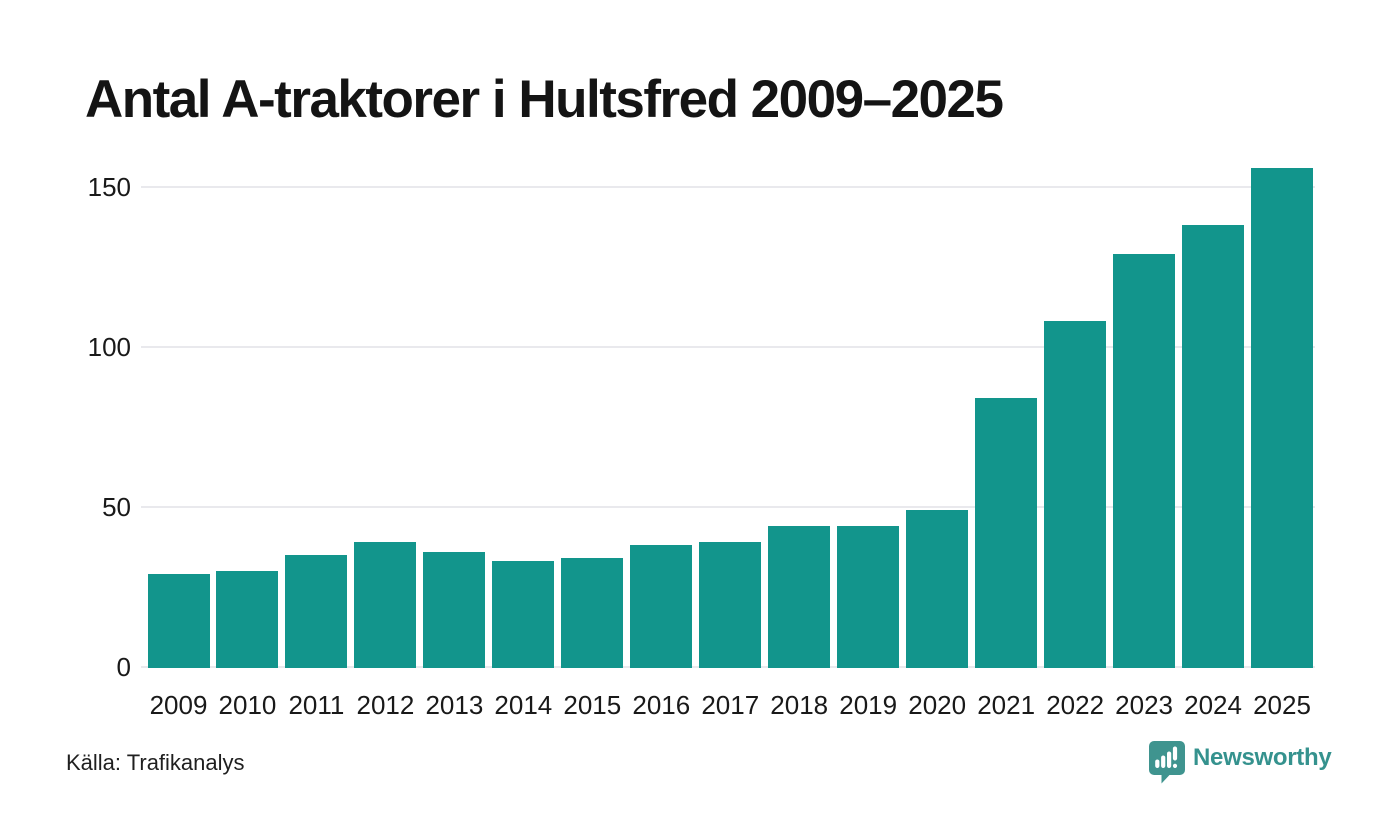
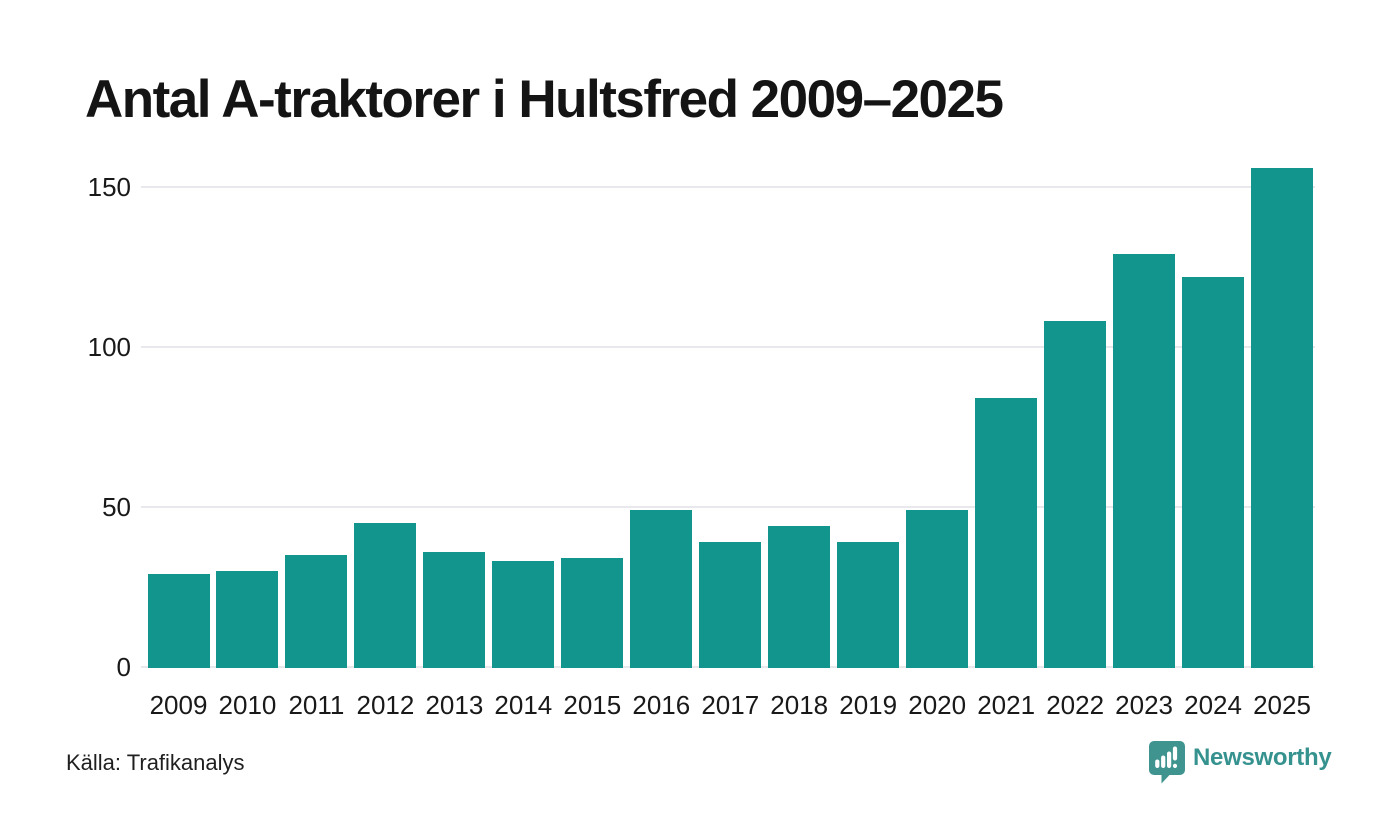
2012: 39 -> 45
2016: 38 -> 49
2019: 44 -> 39
2024: 138 -> 122
